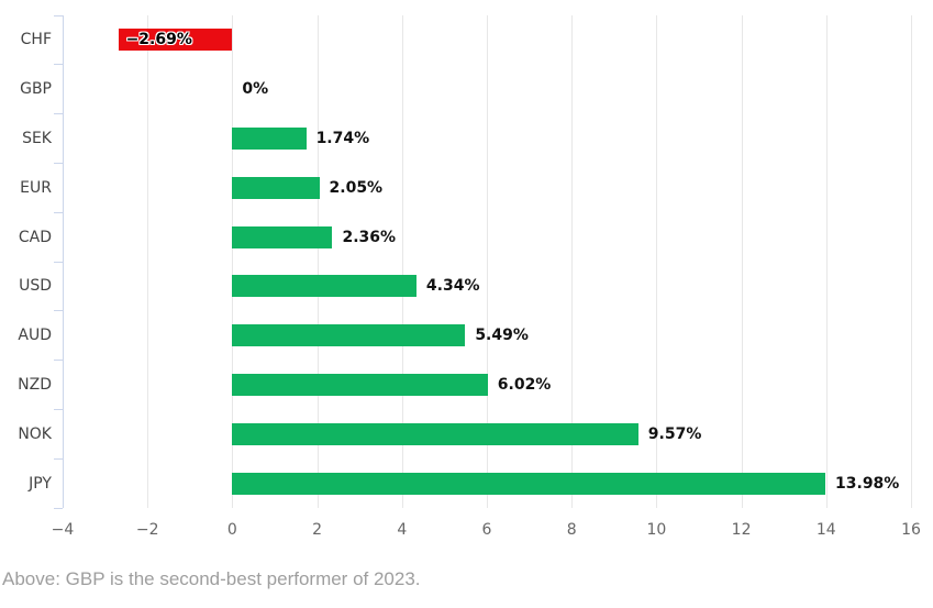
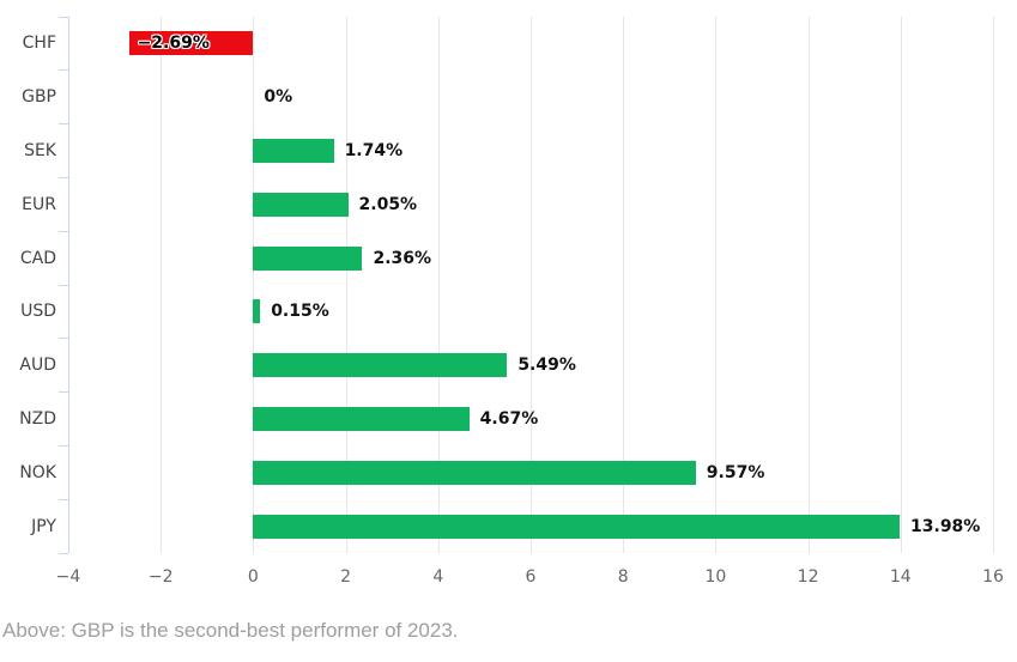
USD: 4.34% -> 0.15%
NZD: 6.02% -> 4.67%
